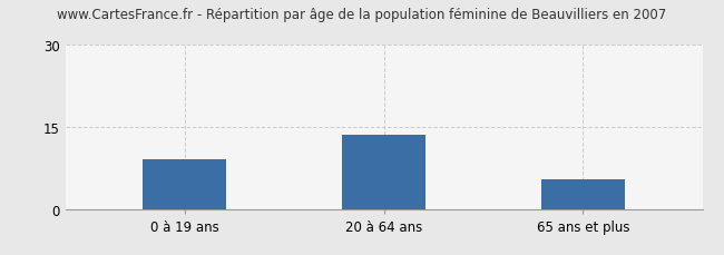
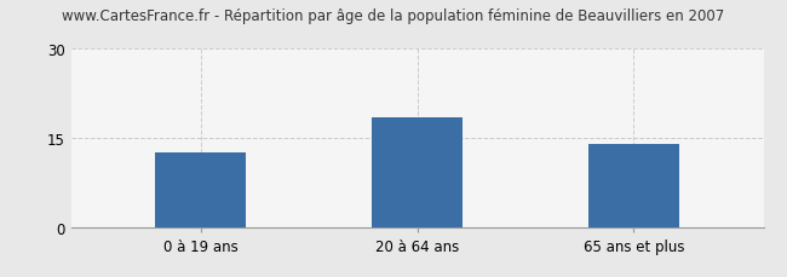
0 à 19 ans: 9.0 -> 12.5
20 à 64 ans: 13.5 -> 18.5
65 ans et plus: 5.5 -> 14.0
